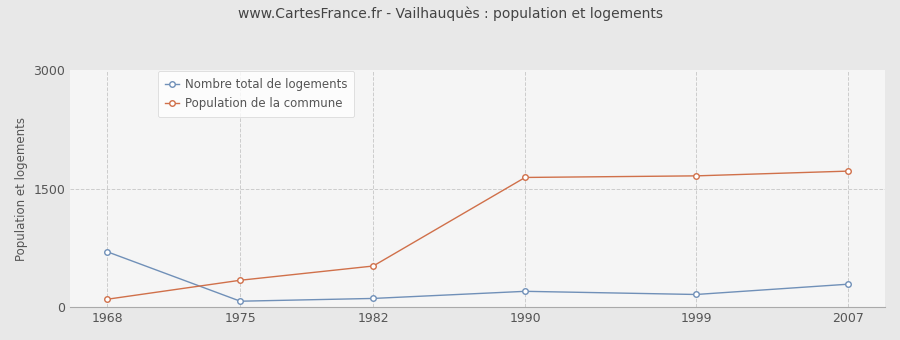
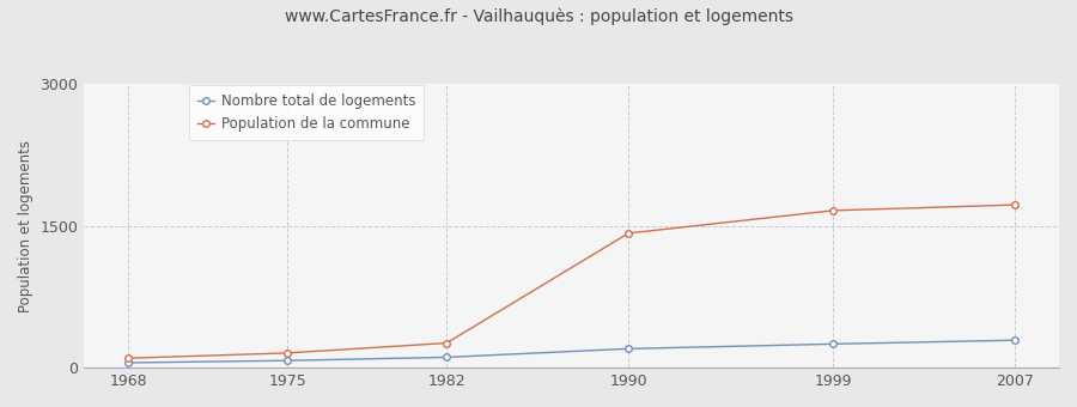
Nombre total de logements/1968: 700 -> 50
Population de la commune/1975: 340 -> 160
Population de la commune/1982: 520 -> 260
Population de la commune/1990: 1640 -> 1420
Nombre total de logements/1999: 160 -> 250
